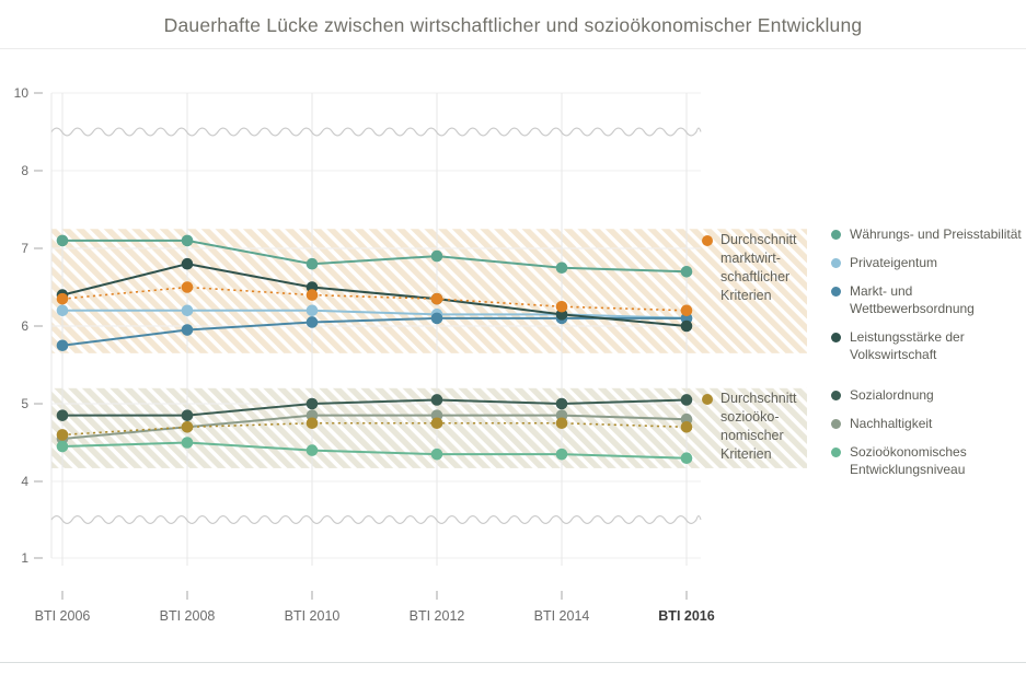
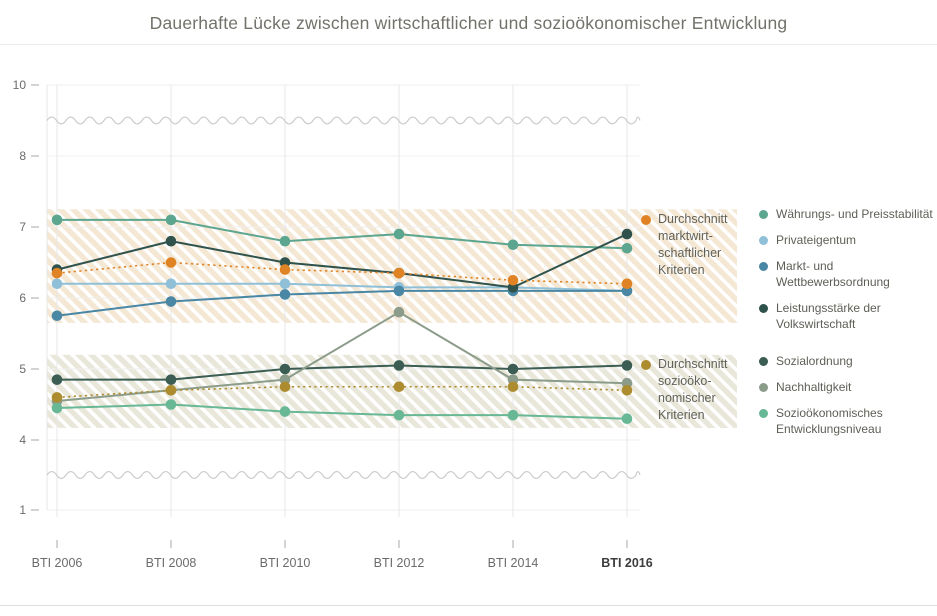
Nachhaltigkeit/BTI 2012: 4.8 -> 5.8
Leistungsstärke der Volkswirtschaft/BTI 2016: 6.0 -> 6.9
